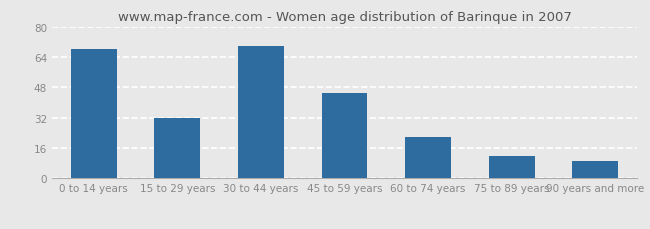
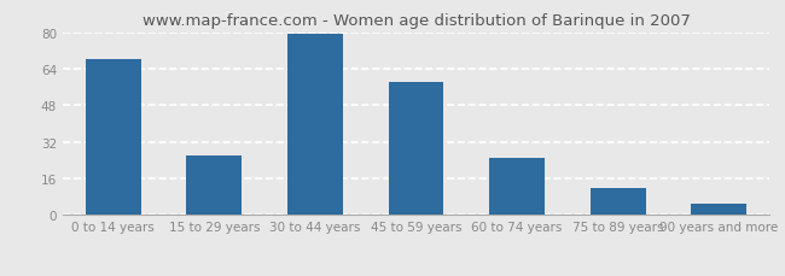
15 to 29 years: 32 -> 26
30 to 44 years: 70 -> 79
45 to 59 years: 45 -> 58
60 to 74 years: 22 -> 25
90 years and more: 9 -> 5
